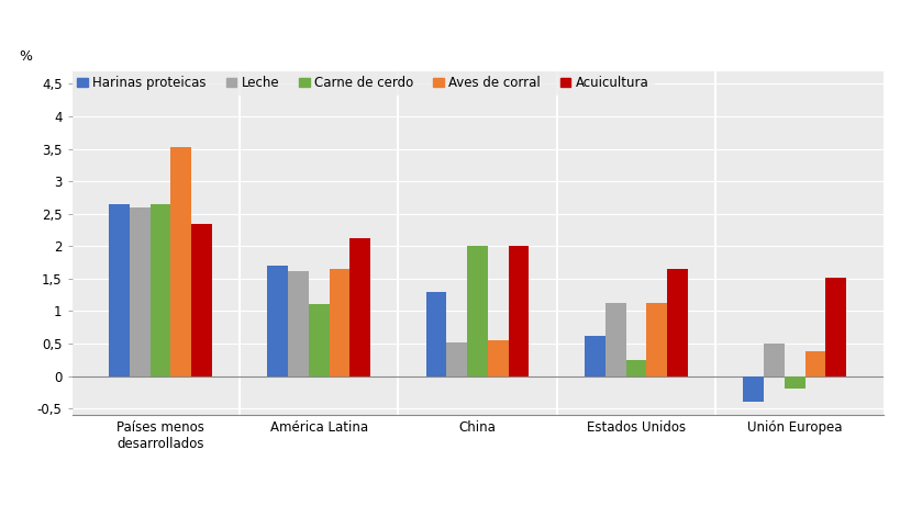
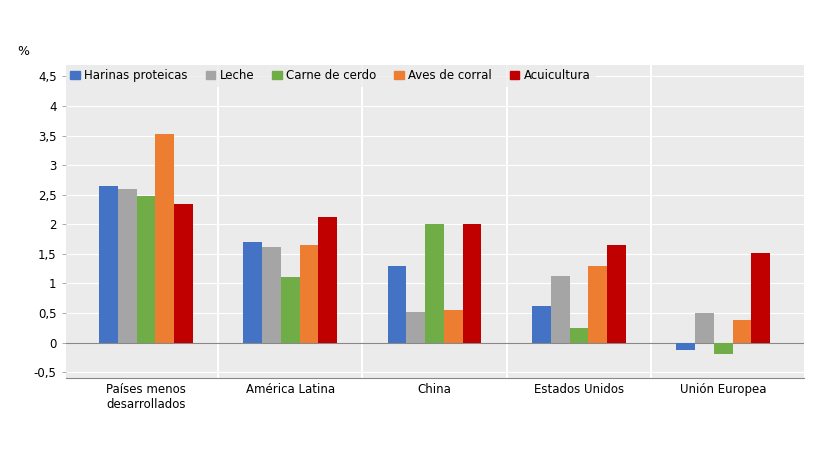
Carne de cerdo/Países menos desarrollados: 2,65 -> 2,48
Aves de corral/Estados Unidos: 1,12 -> 1,30
Harinas proteicas/Unión Europea: -0,40 -> -0,12
